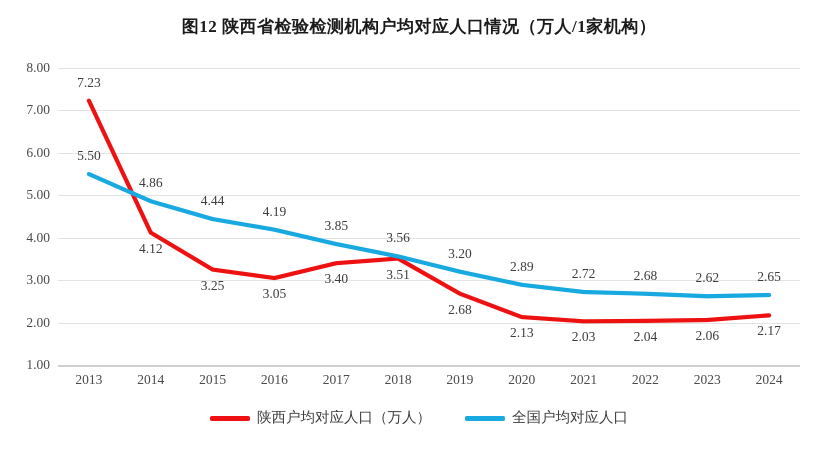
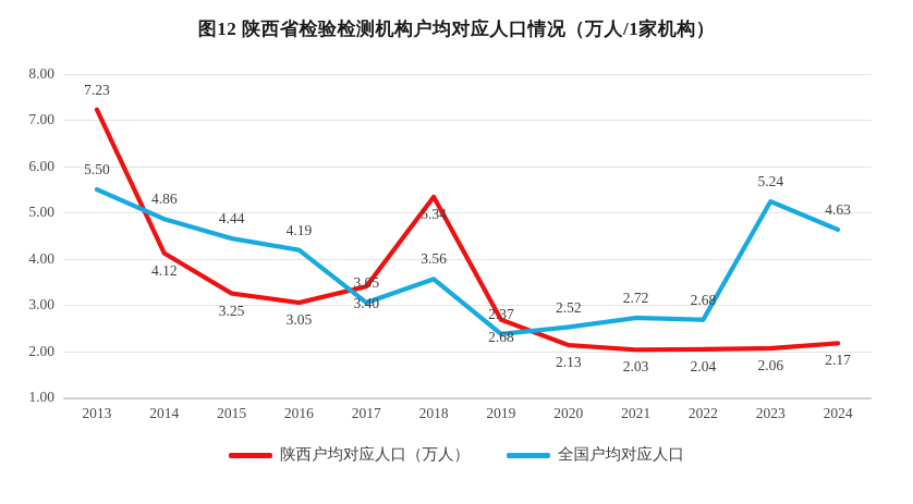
全国户均对应人口/2017: 3.85 -> 3.05
陕西户均对应人口（万人）/2018: 3.51 -> 5.34
全国户均对应人口/2019: 3.20 -> 2.37
全国户均对应人口/2020: 2.89 -> 2.52
全国户均对应人口/2023: 2.62 -> 5.24
全国户均对应人口/2024: 2.65 -> 4.63
